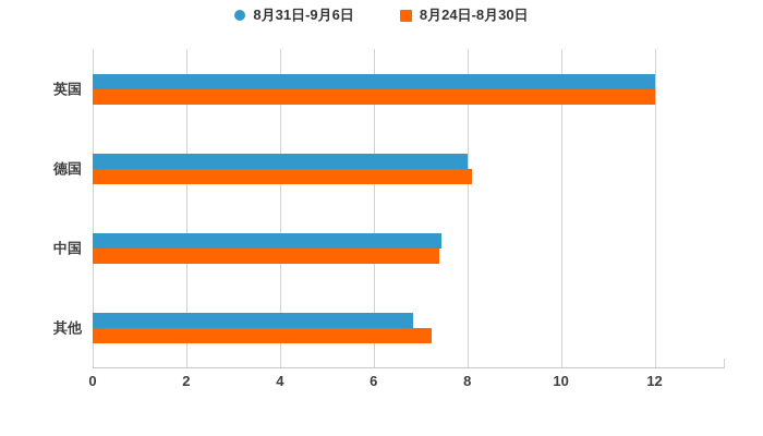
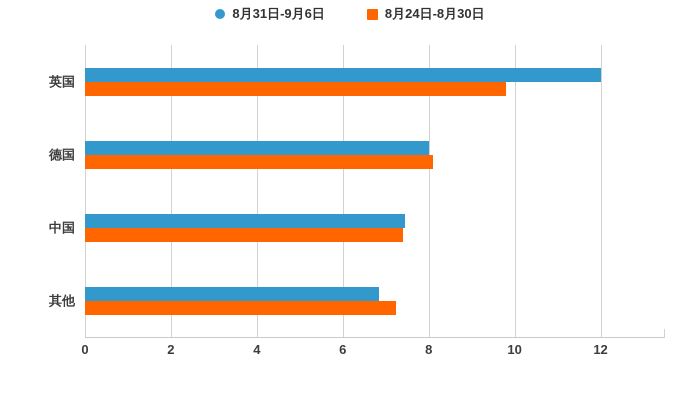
8月24日-8月30日/英国: 12.0 -> 9.8
